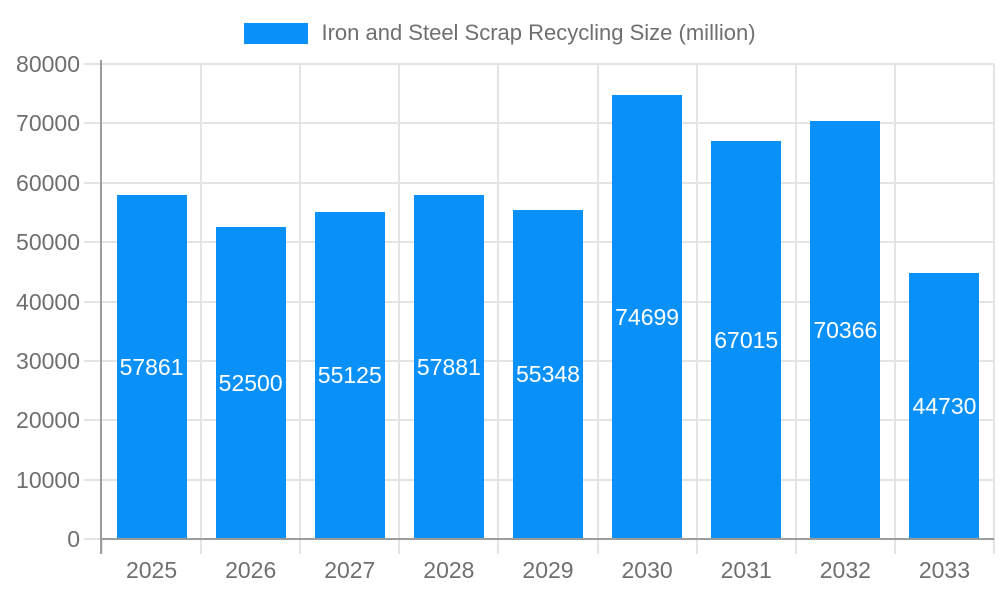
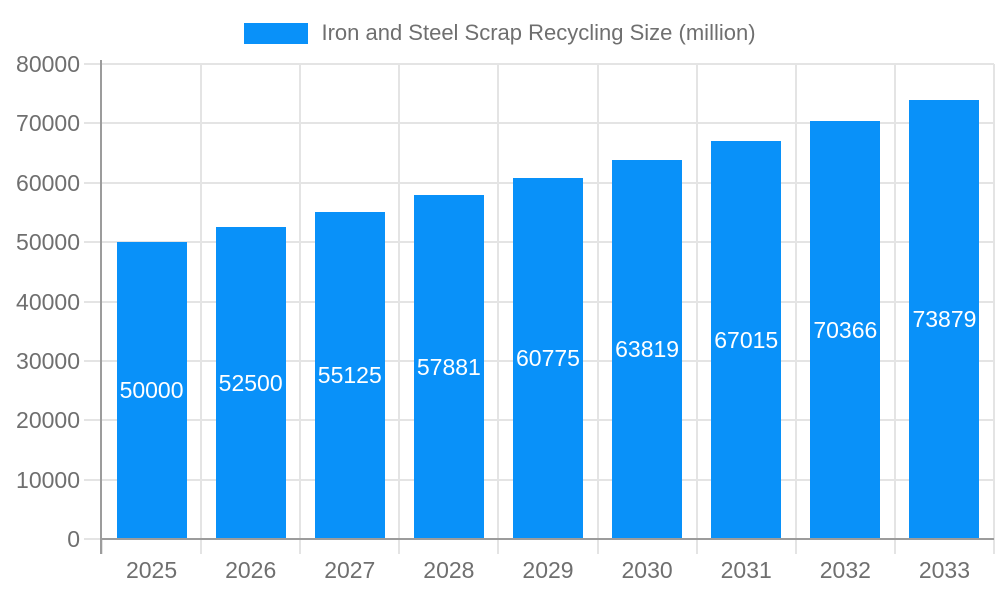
2025: 57861 -> 50000
2029: 55348 -> 60775
2030: 74699 -> 63819
2033: 44730 -> 73879
